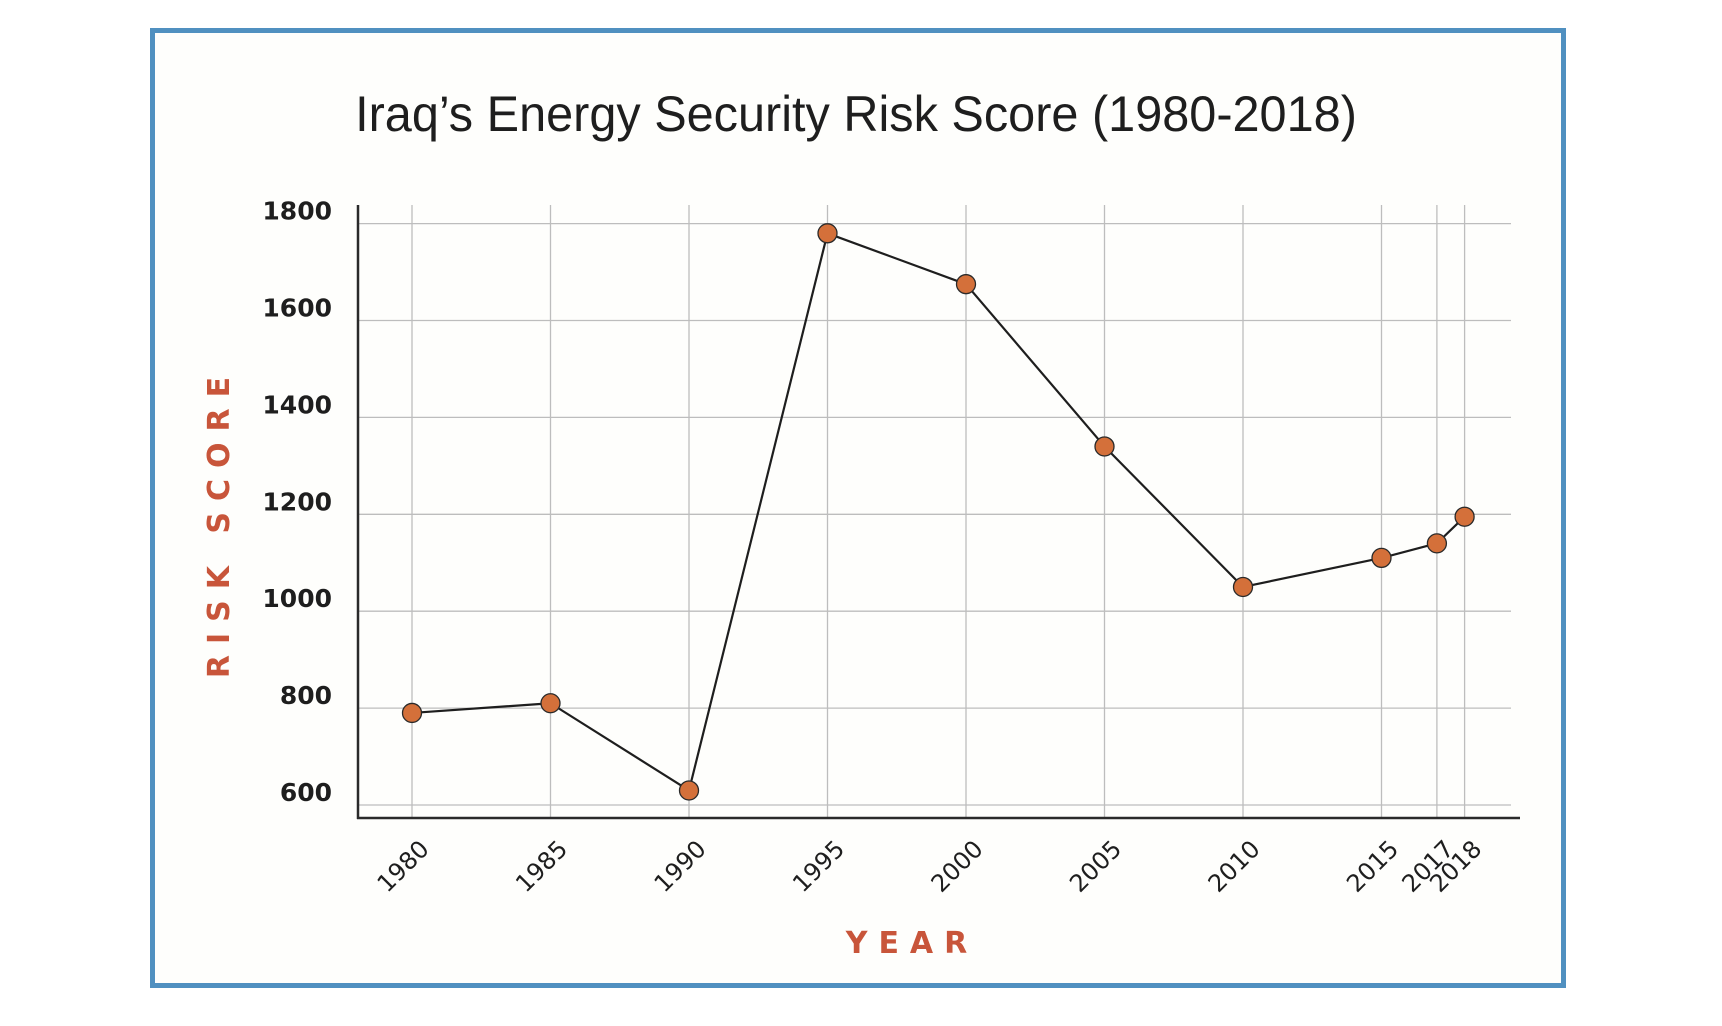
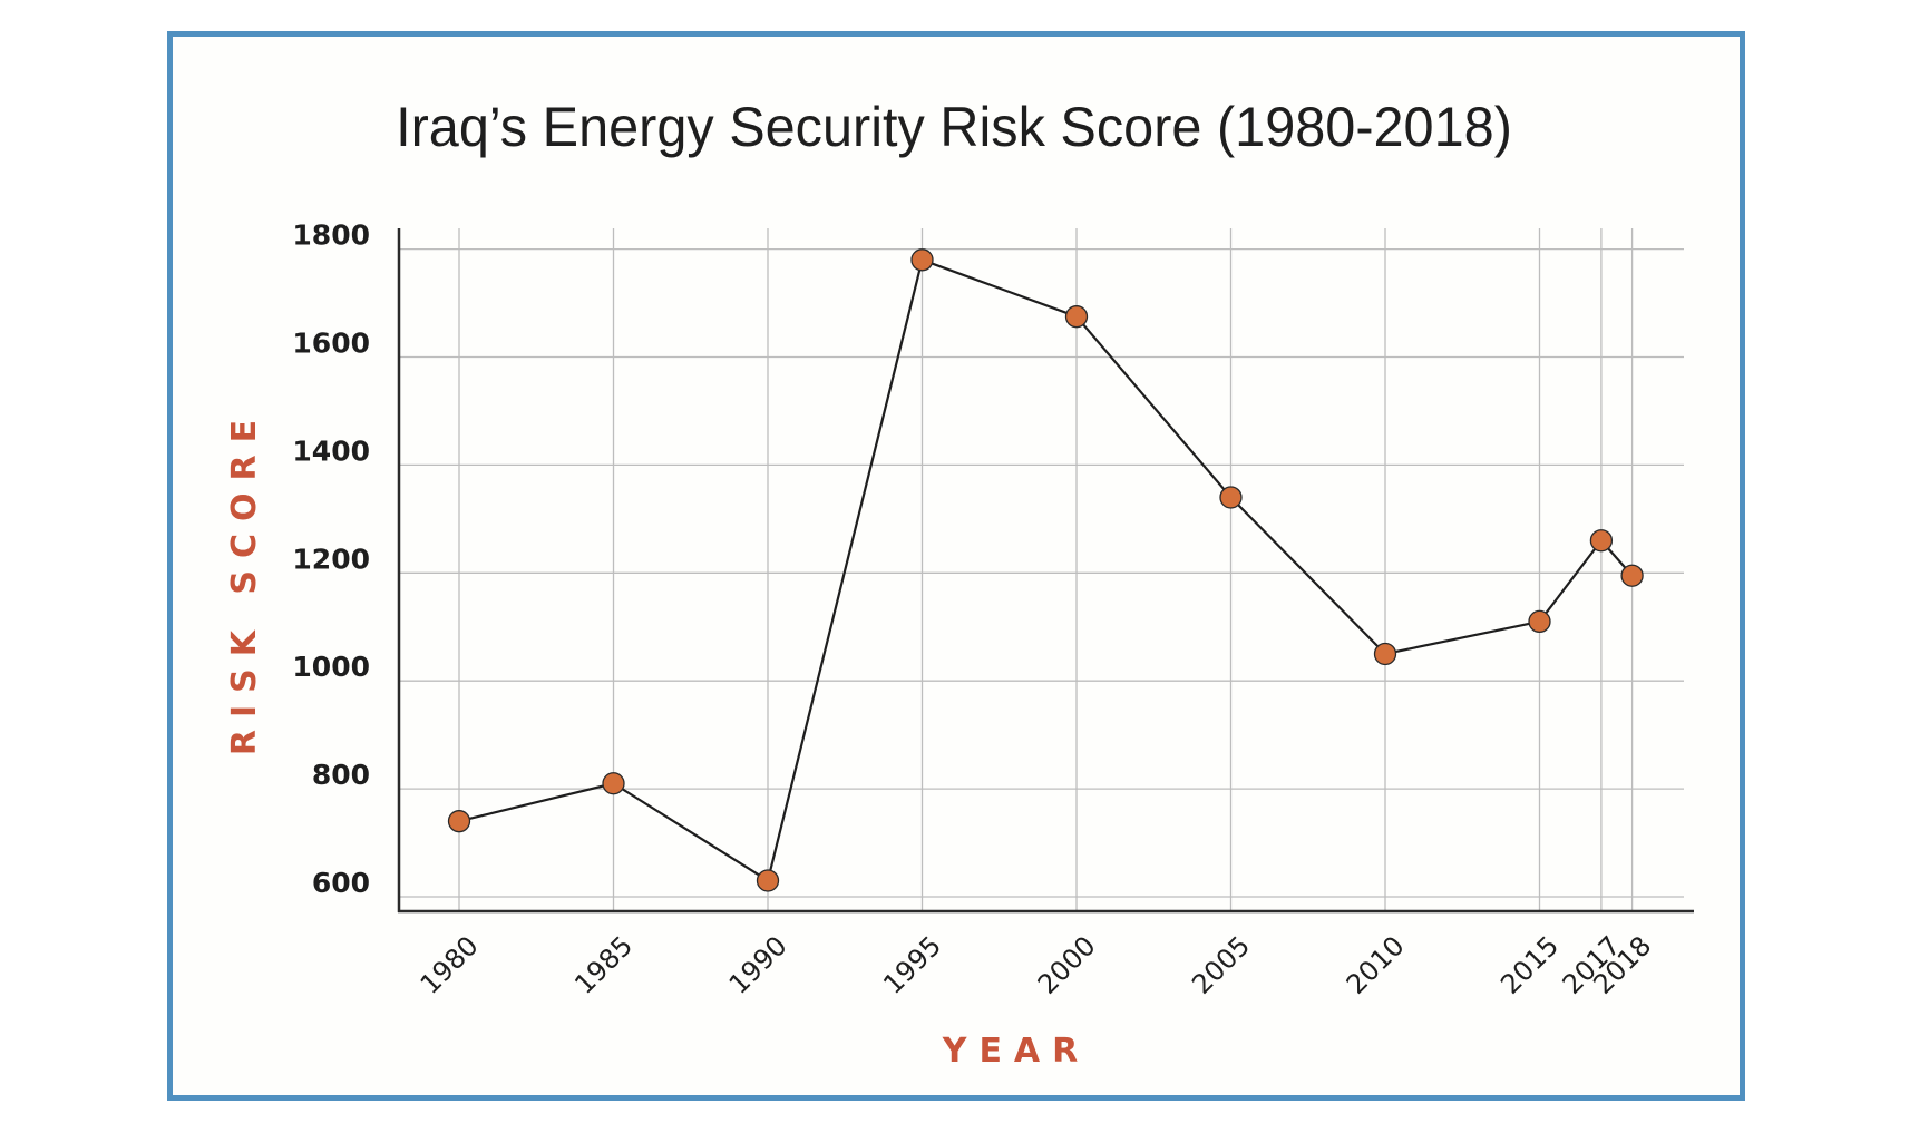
1980: 790 -> 740
2017: 1140 -> 1260
